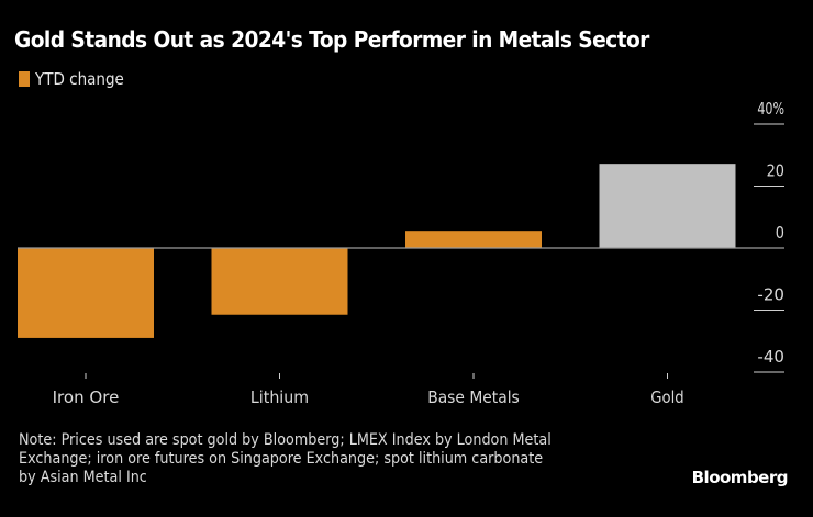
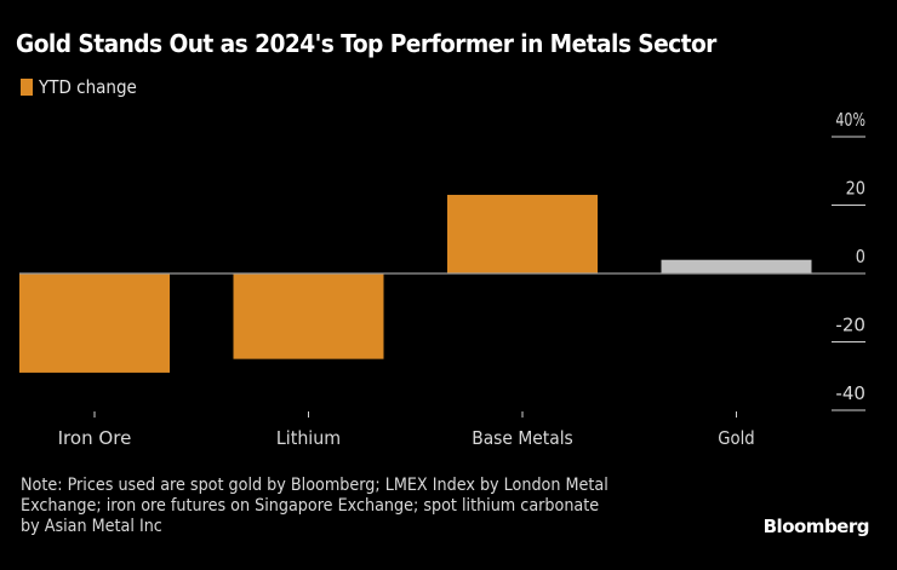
Lithium: -22 -> -25
Base Metals: 6 -> 23
Gold: 27 -> 4
